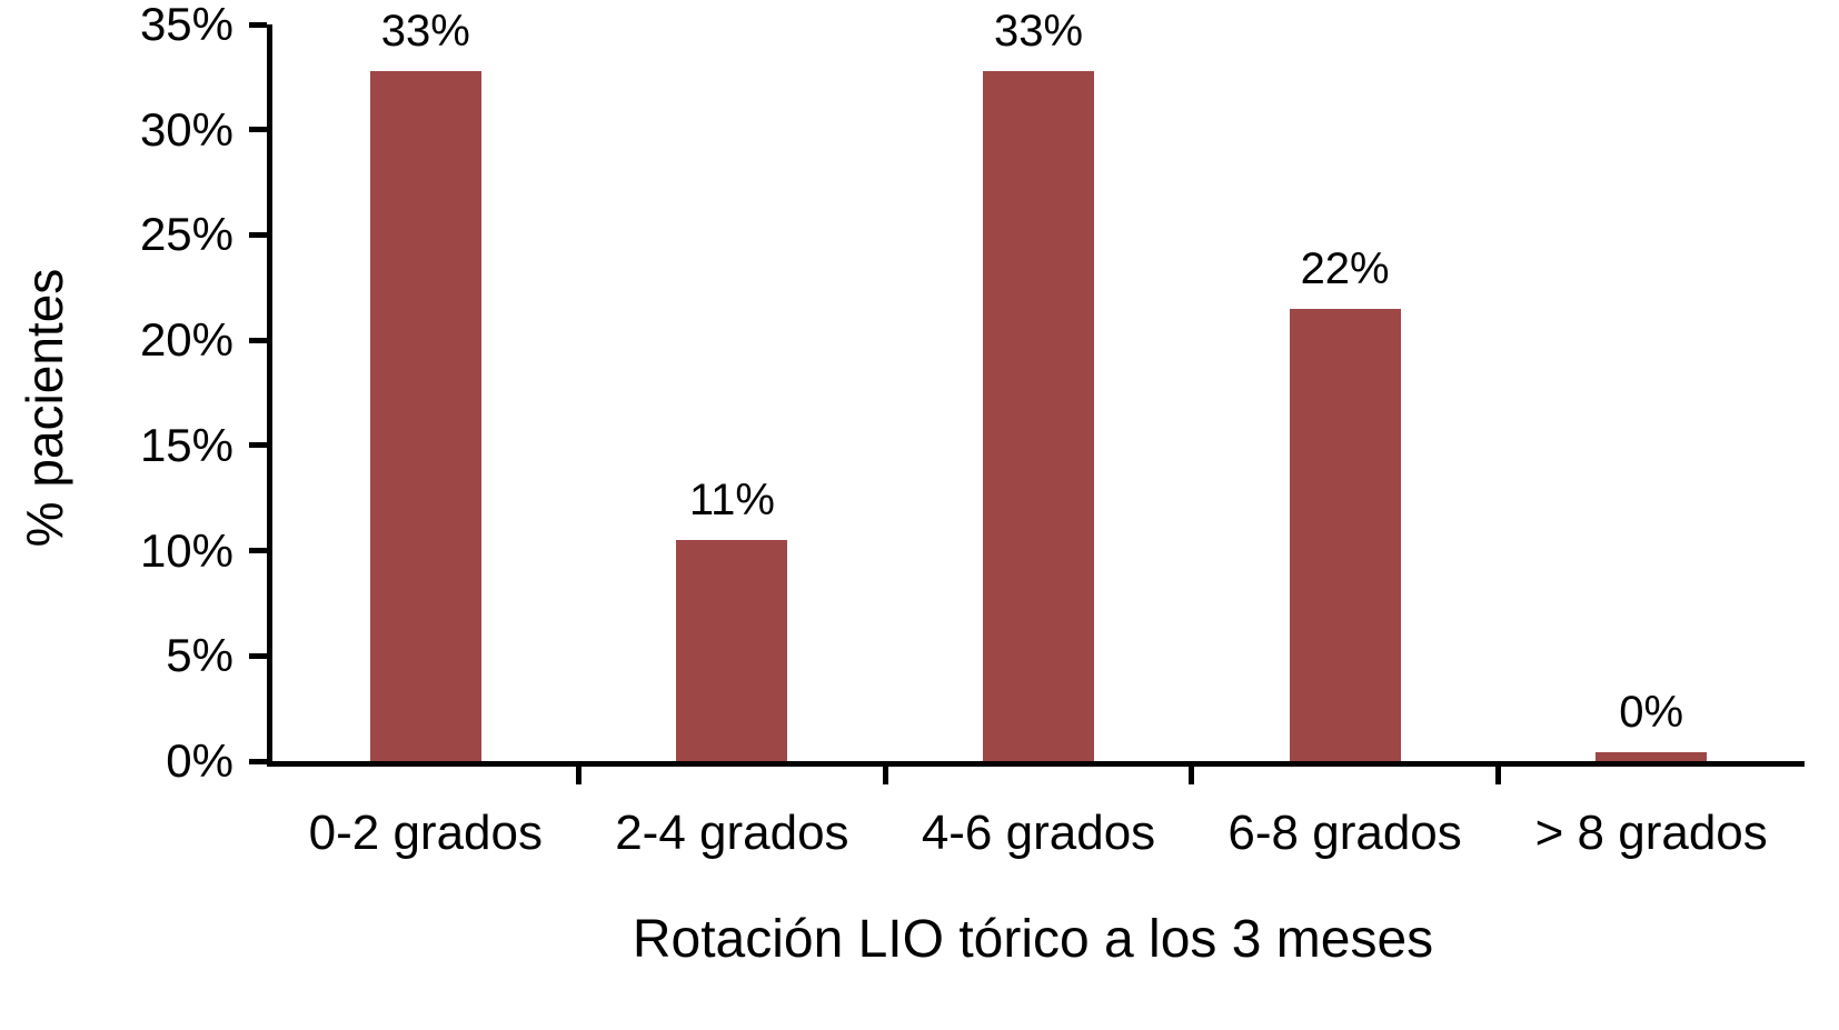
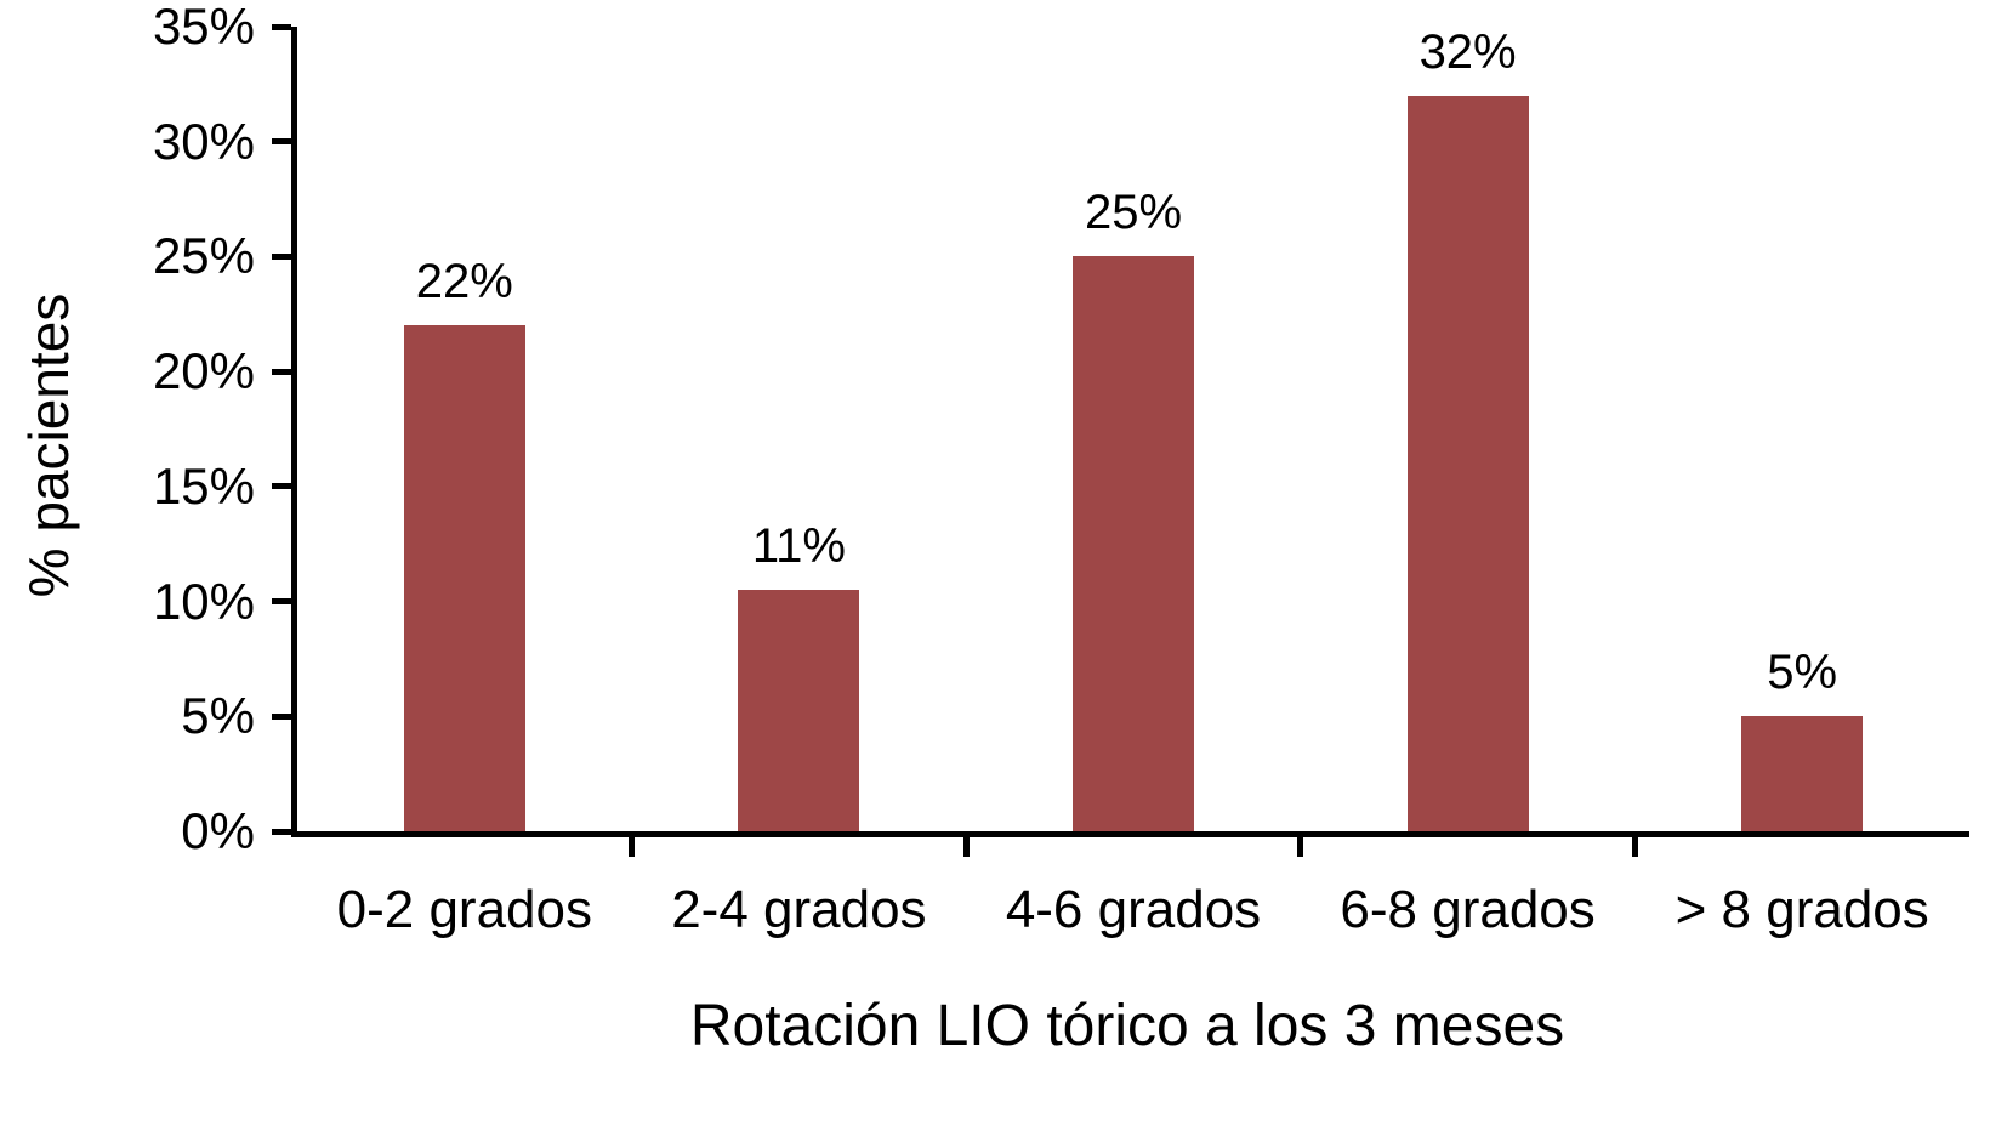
0-2 grados: 33% -> 22%
4-6 grados: 33% -> 25%
6-8 grados: 22% -> 32%
> 8 grados: 0% -> 5%
